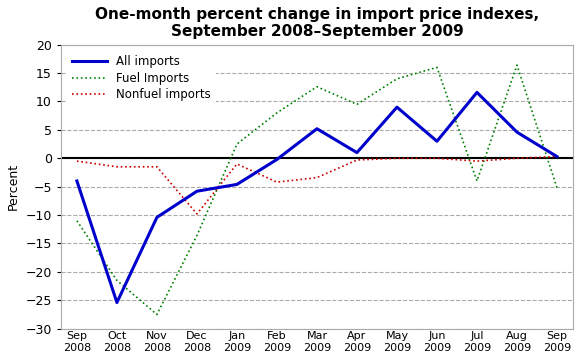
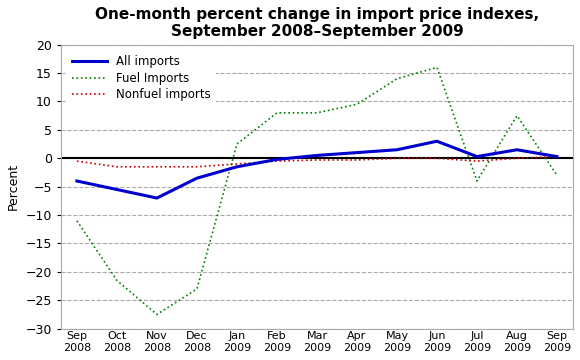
All imports/Oct 2008: -25.4 -> -5.5
All imports/Nov 2008: -10.4 -> -7.0
All imports/Dec 2008: -5.8 -> -3.5
Fuel Imports/Dec 2008: -13.6 -> -23.0
Nonfuel imports/Dec 2008: -9.8 -> -1.5
All imports/Jan 2009: -4.6 -> -1.5
Nonfuel imports/Feb 2009: -4.2 -> -0.5
All imports/Mar 2009: 5.2 -> 0.5
Fuel Imports/Mar 2009: 12.6 -> 8.0
Nonfuel imports/Mar 2009: -3.4 -> -0.3
All imports/May 2009: 9.0 -> 1.5
All imports/Jul 2009: 11.6 -> 0.3
All imports/Aug 2009: 4.6 -> 1.5
Fuel Imports/Aug 2009: 16.4 -> 7.5
Fuel Imports/Sep 2009: -5.2 -> -3.0
